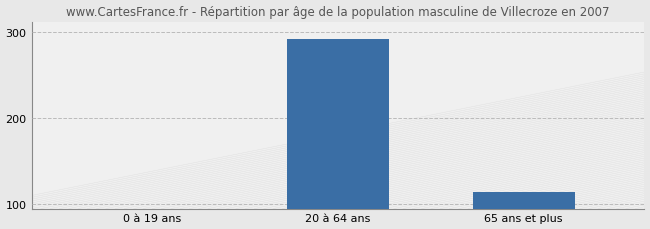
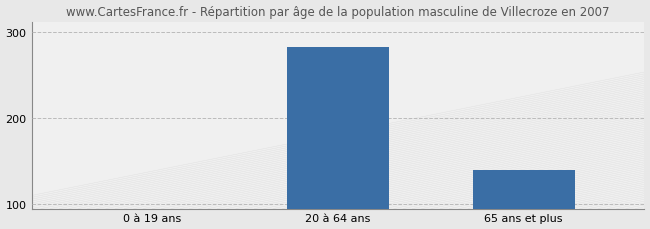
20 à 64 ans: 292 -> 283
65 ans et plus: 114 -> 140
